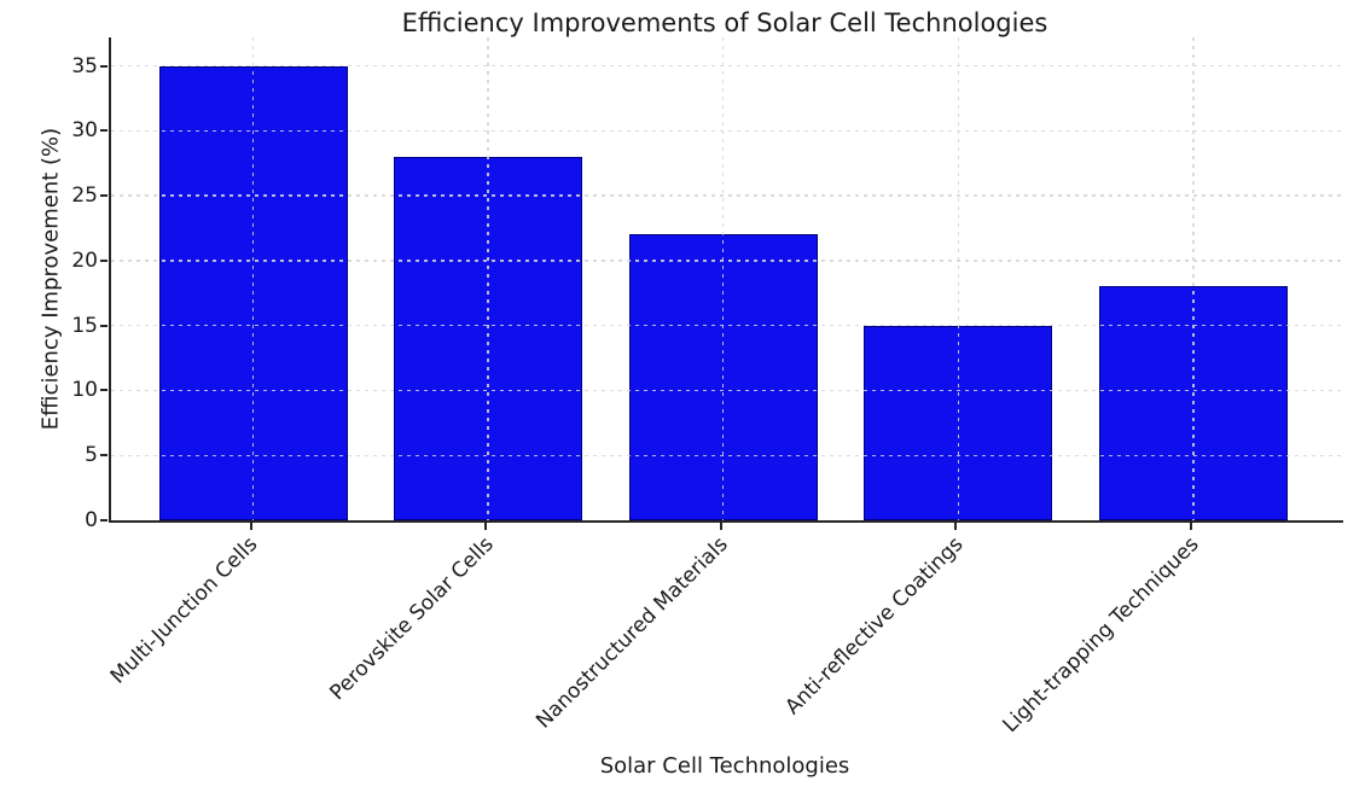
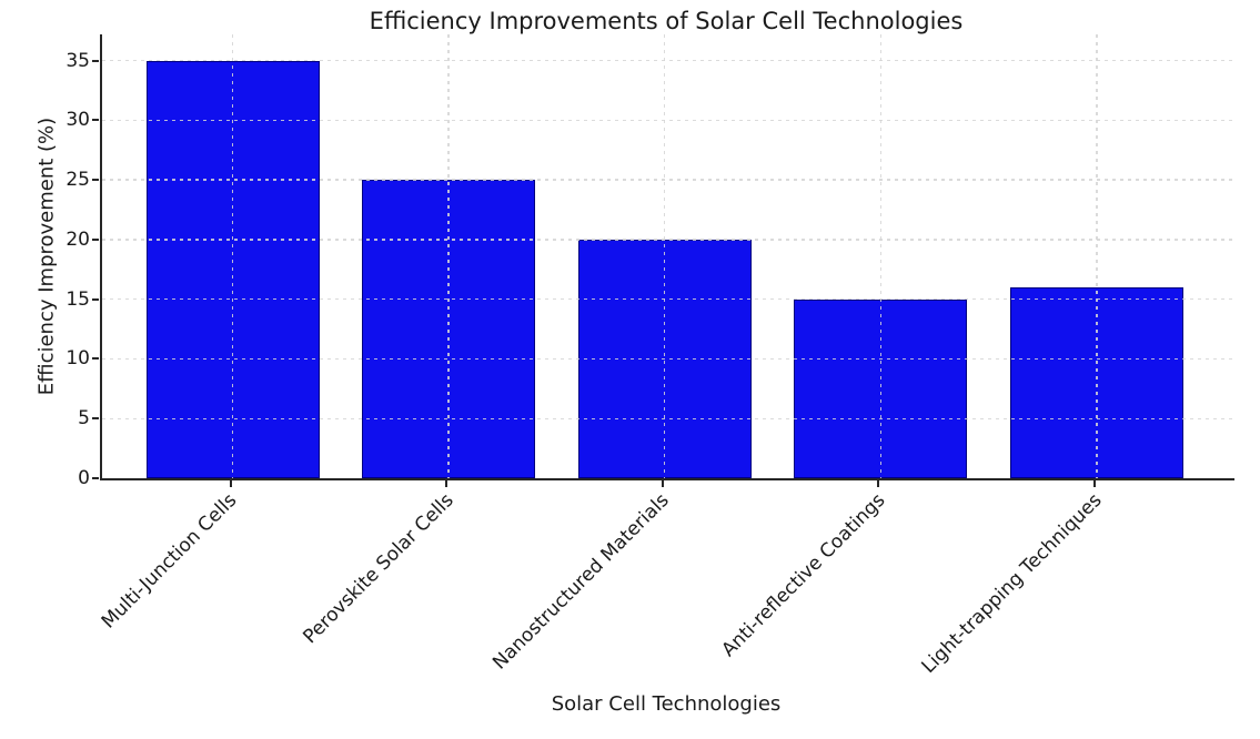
Perovskite Solar Cells: 28 -> 25
Nanostructured Materials: 22 -> 20
Light-trapping Techniques: 18 -> 16
